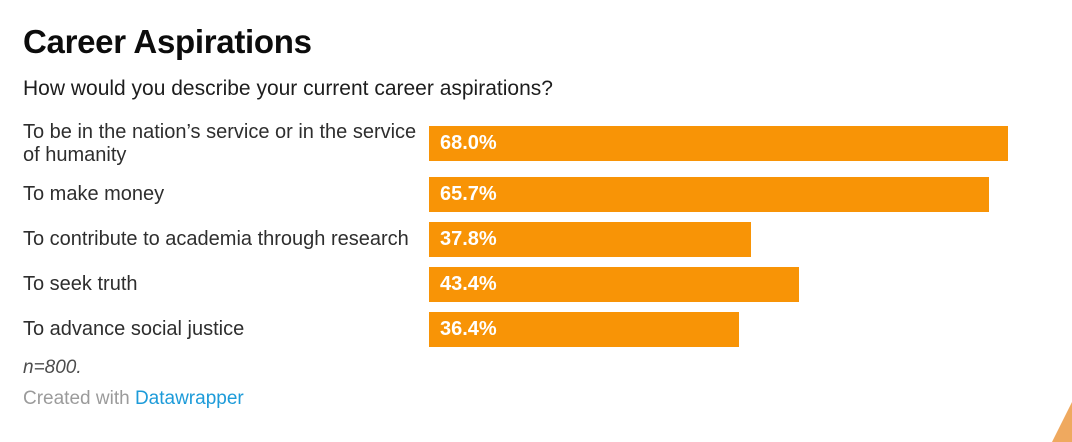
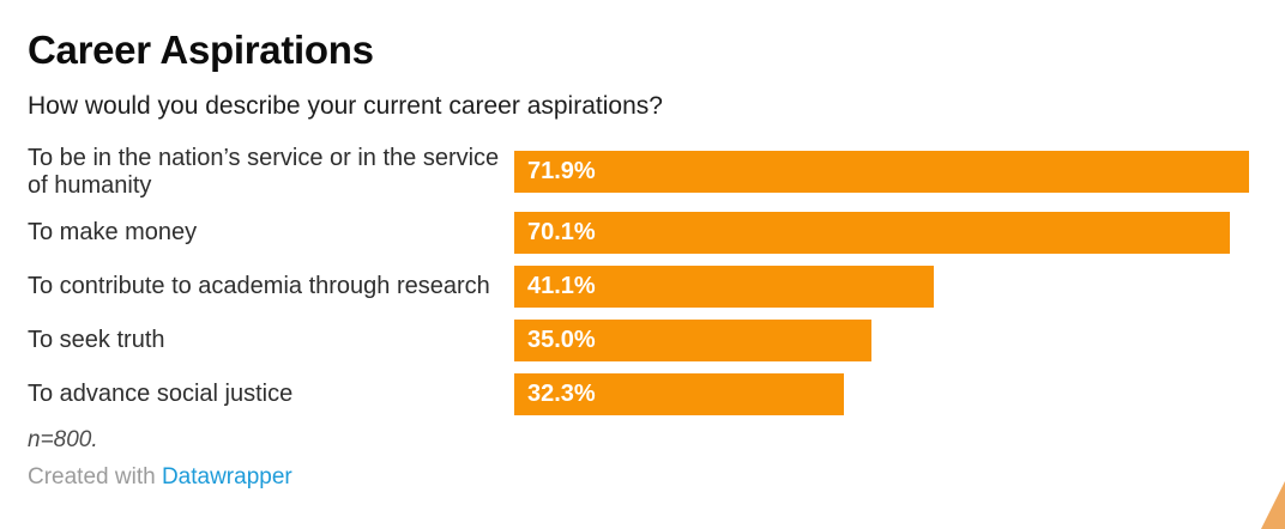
To be in the nation’s service or in the service of humanity: 68.0% -> 71.9%
To make money: 65.7% -> 70.1%
To contribute to academia through research: 37.8% -> 41.1%
To seek truth: 43.4% -> 35.0%
To advance social justice: 36.4% -> 32.3%
